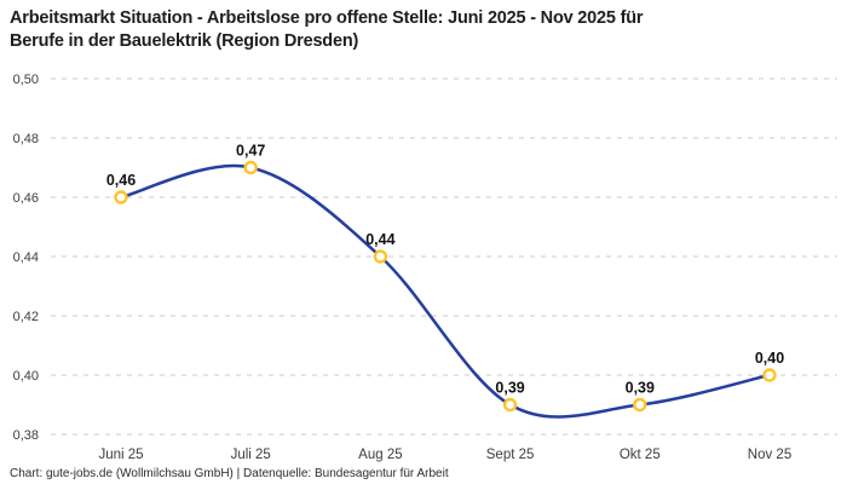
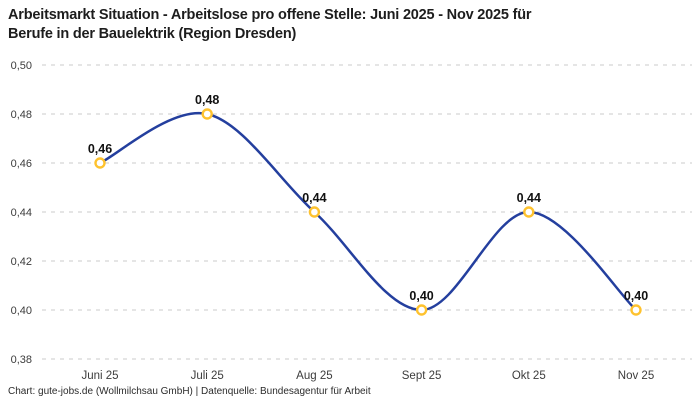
Juli 25: 0,47 -> 0,48
Sept 25: 0,39 -> 0,40
Okt 25: 0,39 -> 0,44
